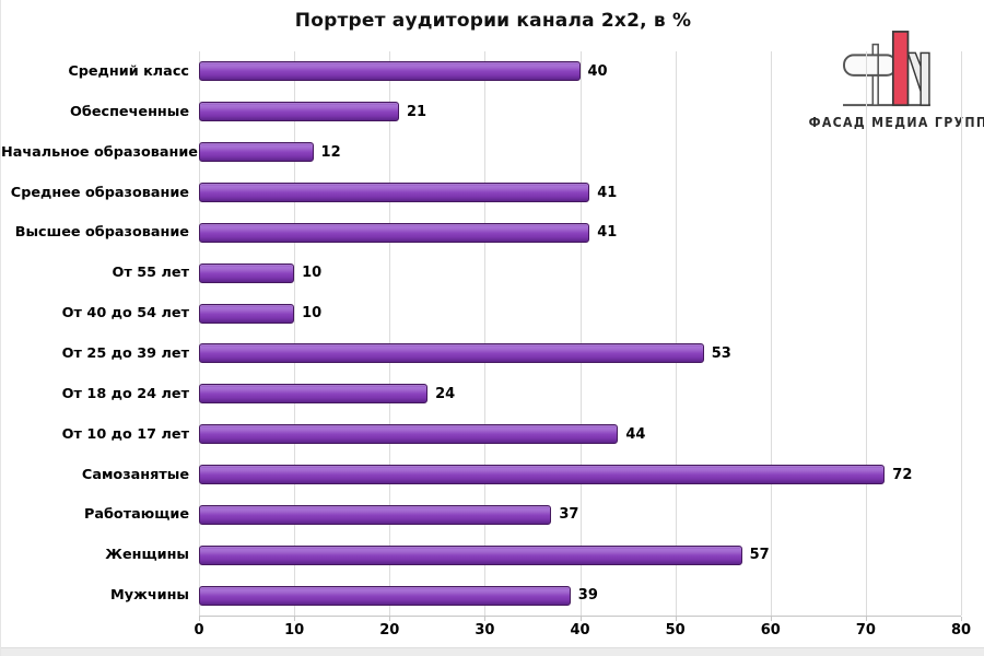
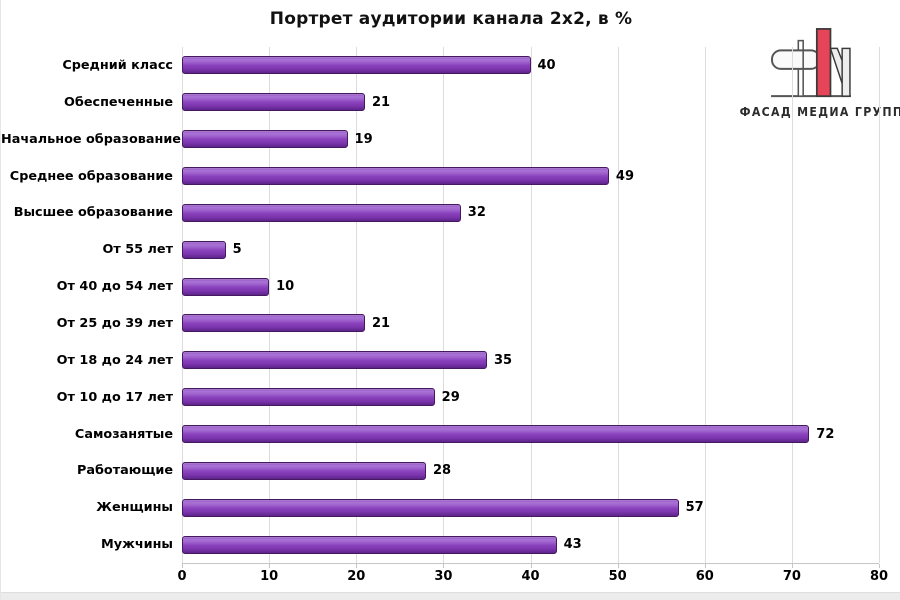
Начальное образование: 12 -> 19
Среднее образование: 41 -> 49
Высшее образование: 41 -> 32
От 55 лет: 10 -> 5
От 25 до 39 лет: 53 -> 21
От 18 до 24 лет: 24 -> 35
От 10 до 17 лет: 44 -> 29
Работающие: 37 -> 28
Мужчины: 39 -> 43
